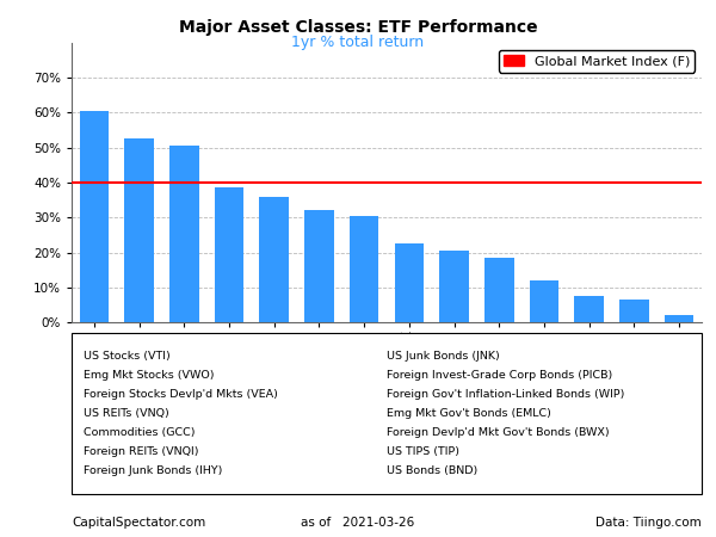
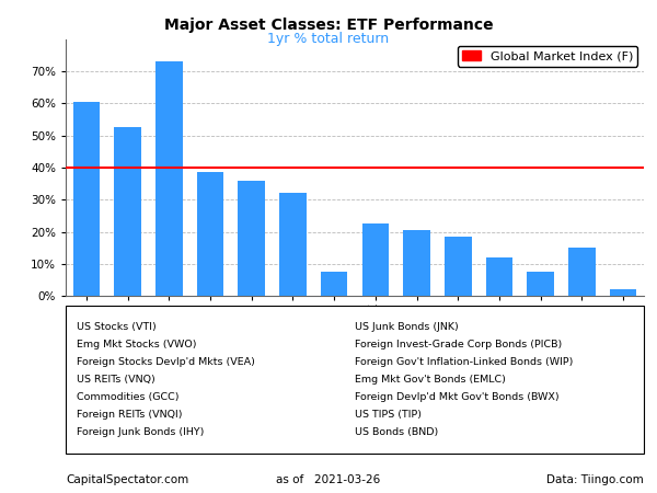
VEA: 50.5% -> 73.0%
IHY: 30.5% -> 7.5%
TIP: 6.5% -> 15.0%
